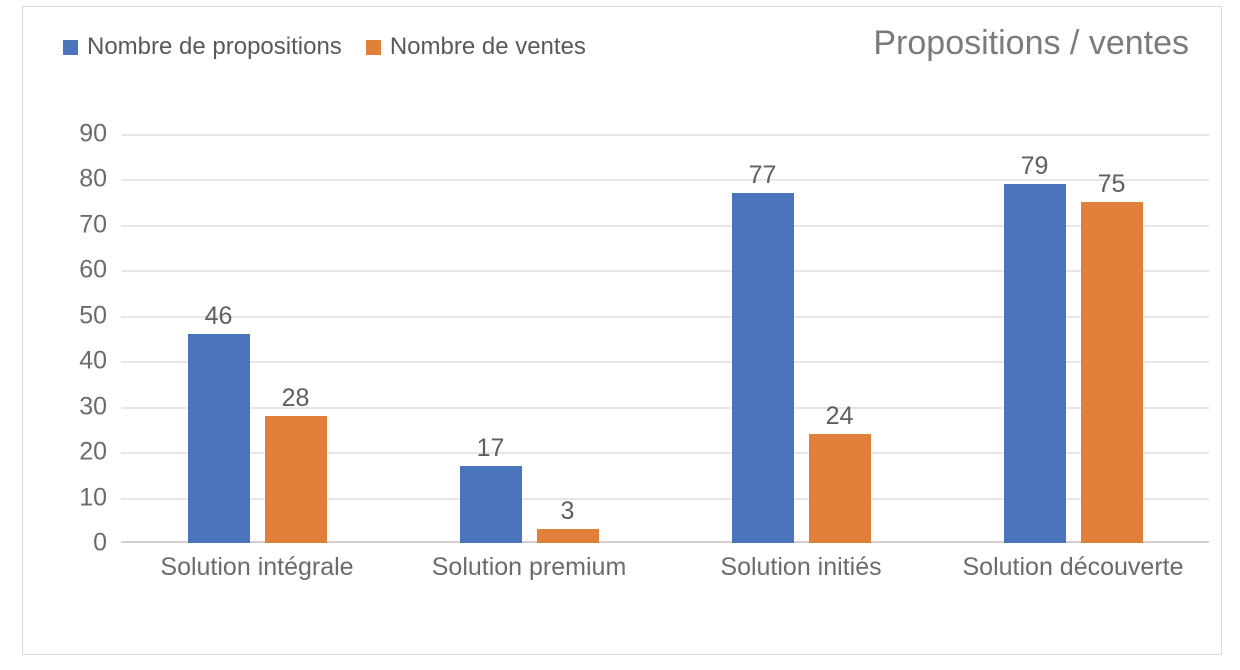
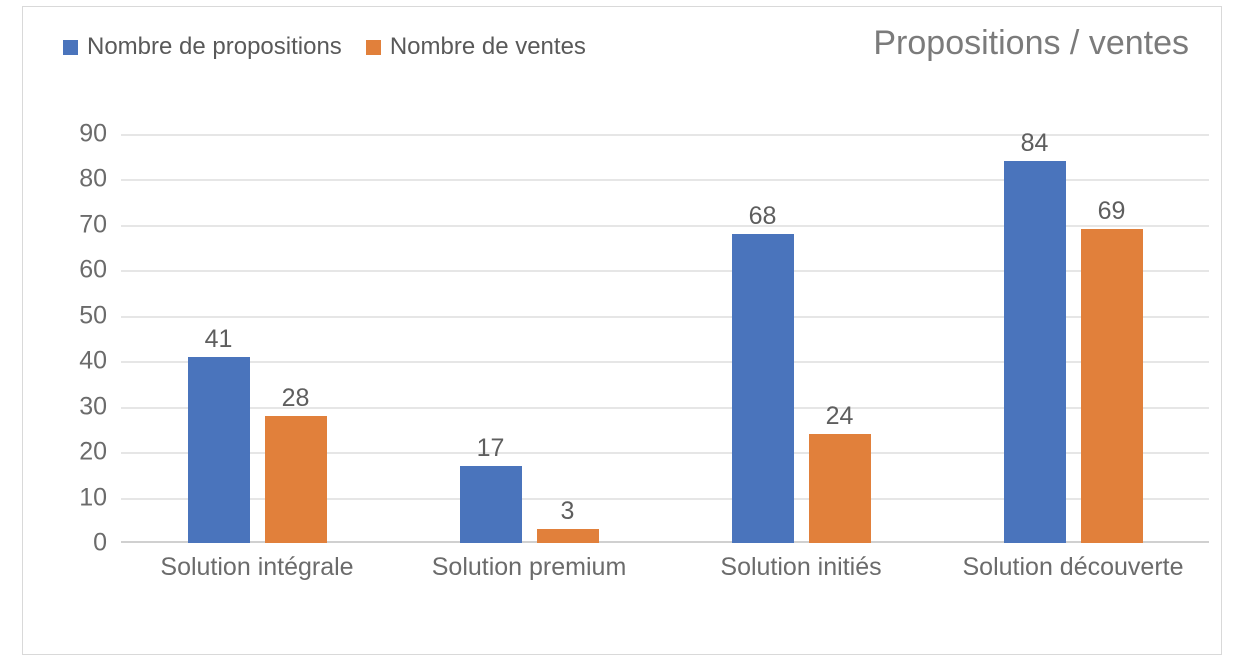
Nombre de propositions/Solution intégrale: 46 -> 41
Nombre de propositions/Solution initiés: 77 -> 68
Nombre de propositions/Solution découverte: 79 -> 84
Nombre de ventes/Solution découverte: 75 -> 69
